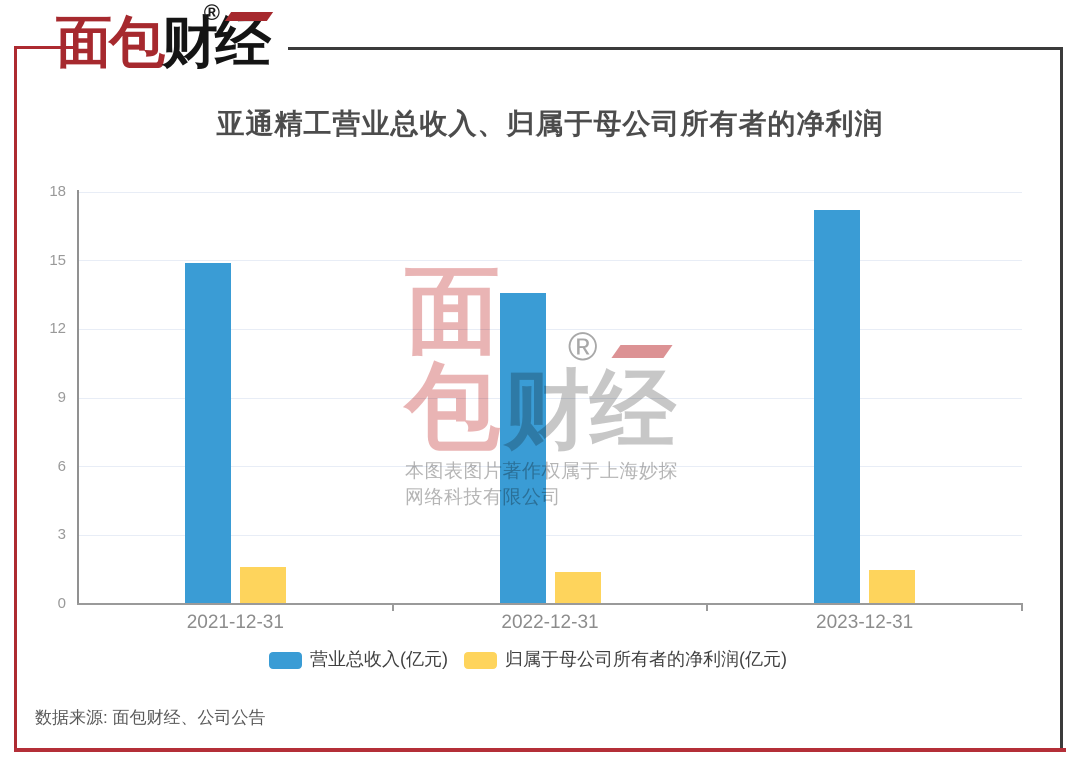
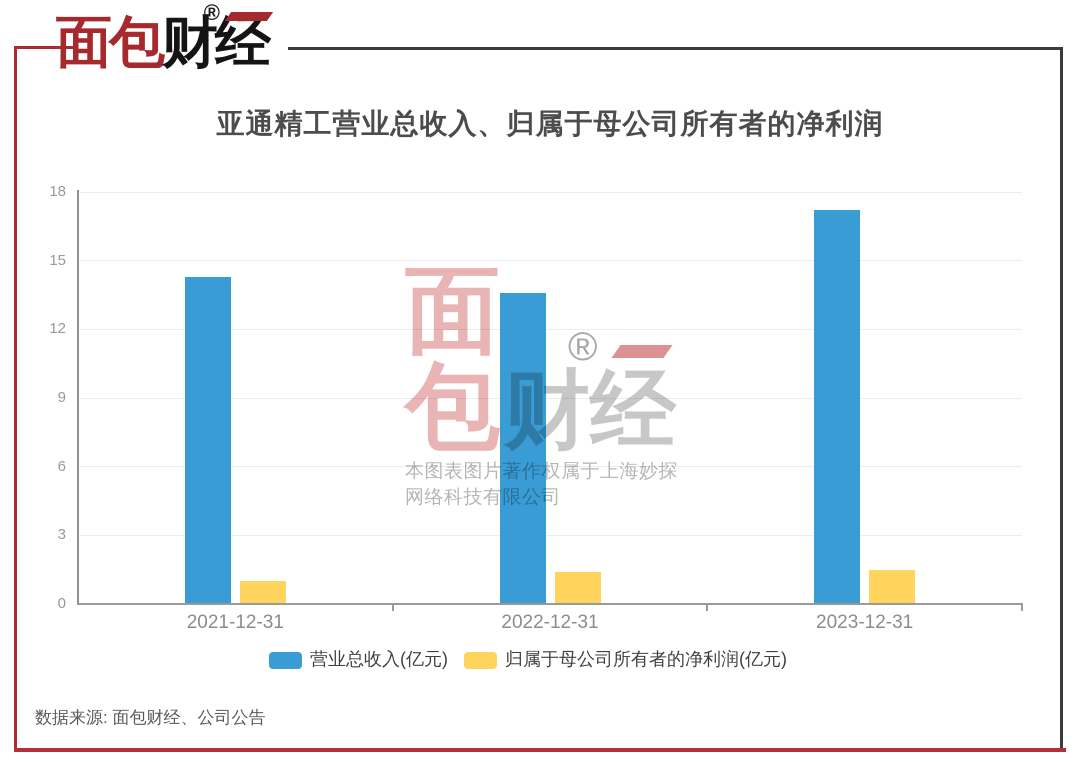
营业总收入(亿元)/2021-12-31: 14.9 -> 14.3
归属于母公司所有者的净利润(亿元)/2021-12-31: 1.6 -> 1.0
